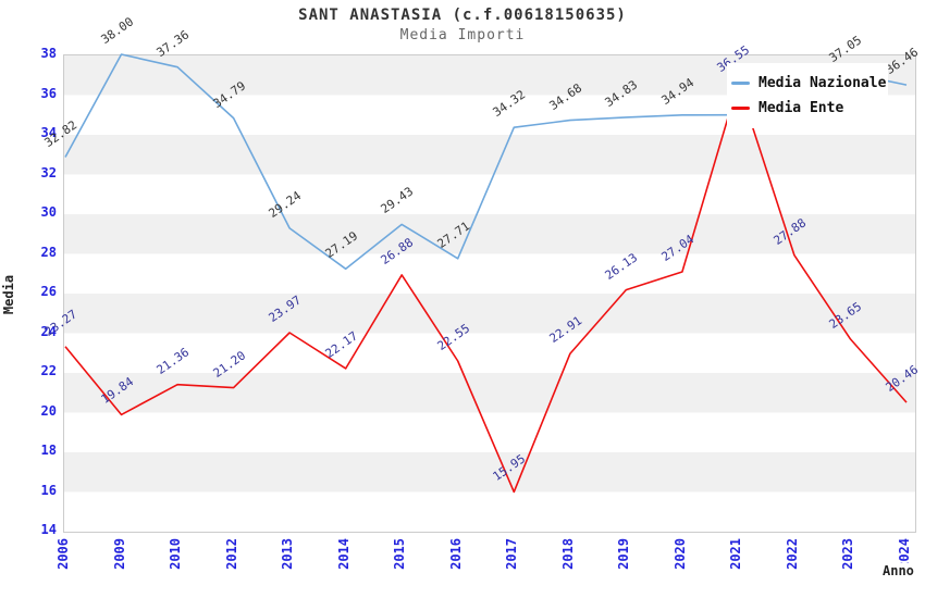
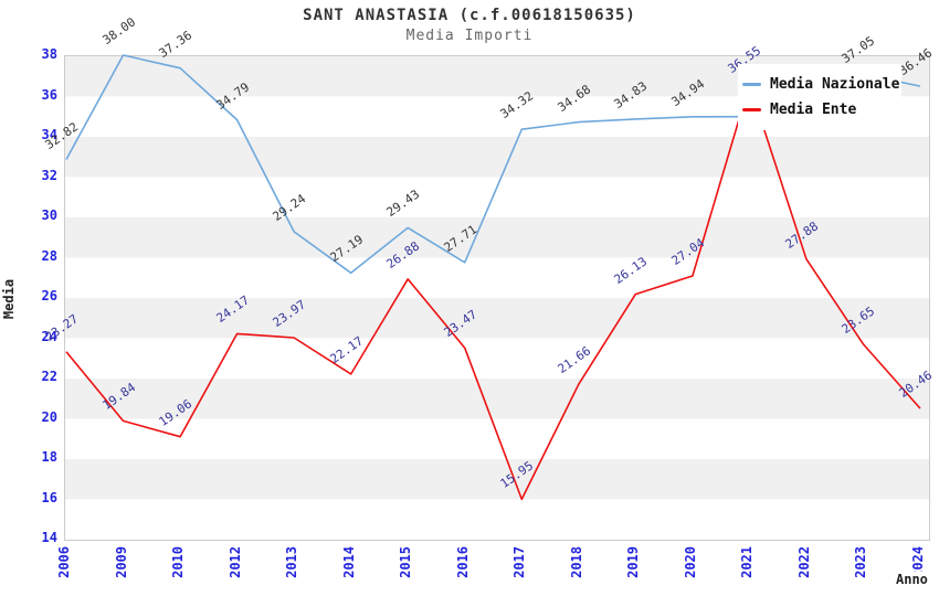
Media Ente/2010: 21.36 -> 19.06
Media Ente/2012: 21.20 -> 24.17
Media Ente/2016: 22.55 -> 23.47
Media Ente/2018: 22.91 -> 21.66
